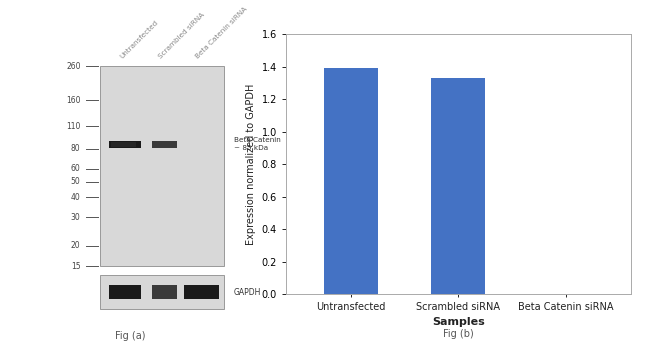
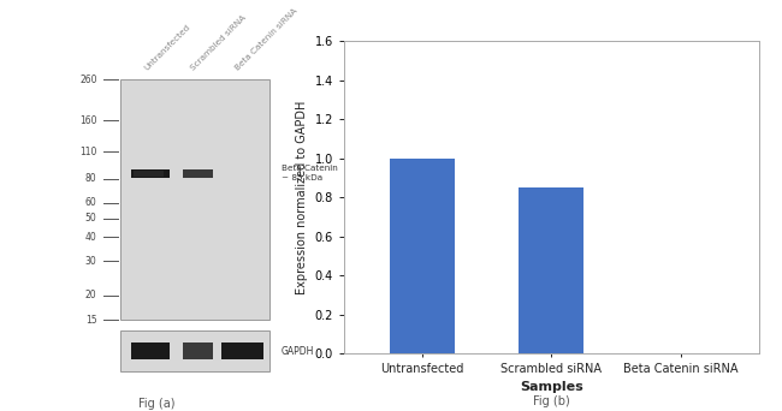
Untransfected: 1.39 -> 1.00
Scrambled siRNA: 1.33 -> 0.85
